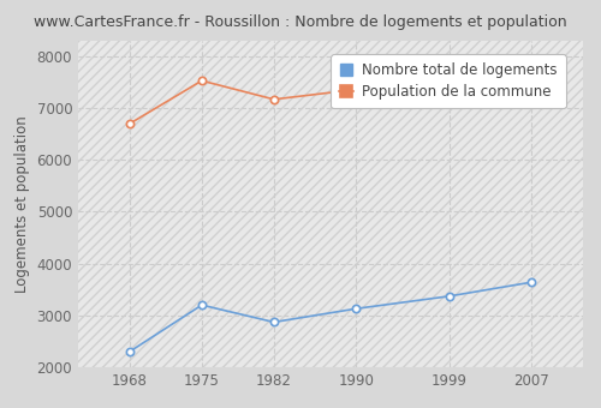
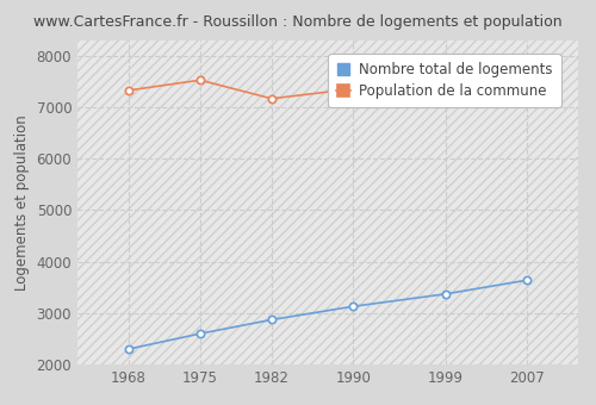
Population de la commune/1968: 6700 -> 7330
Nombre total de logements/1975: 3200 -> 2600
